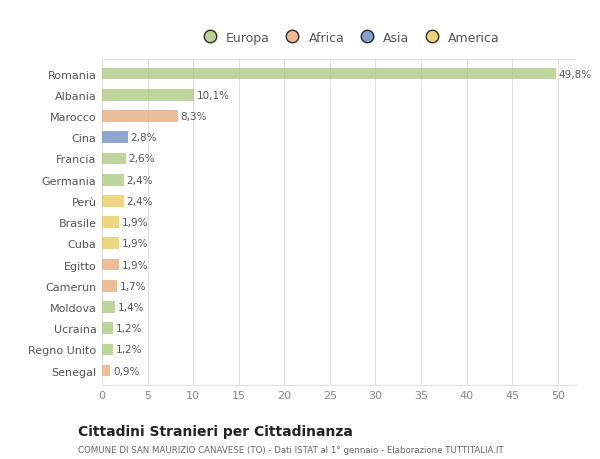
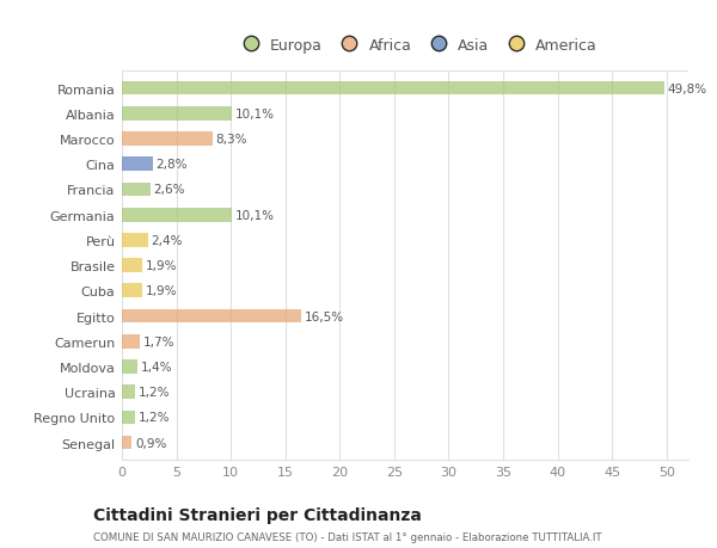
Germania: 2,4% -> 10,1%
Egitto: 1,9% -> 16,5%
